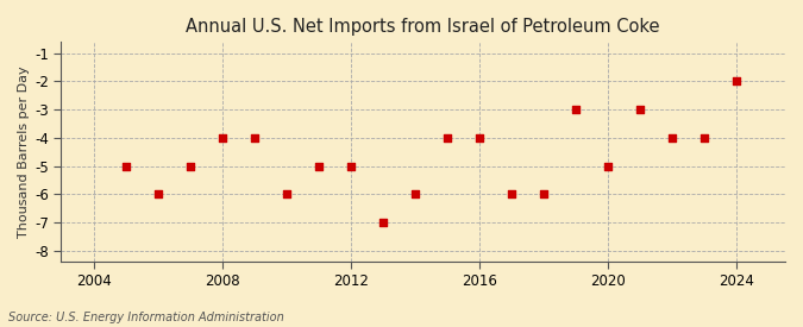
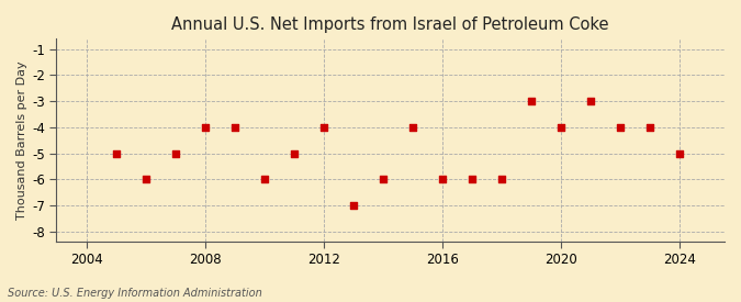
2012: -5 -> -4
2016: -4 -> -6
2020: -5 -> -4
2024: -2 -> -5
